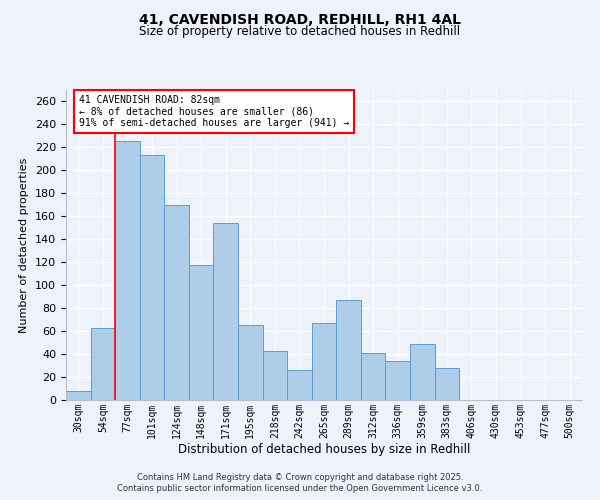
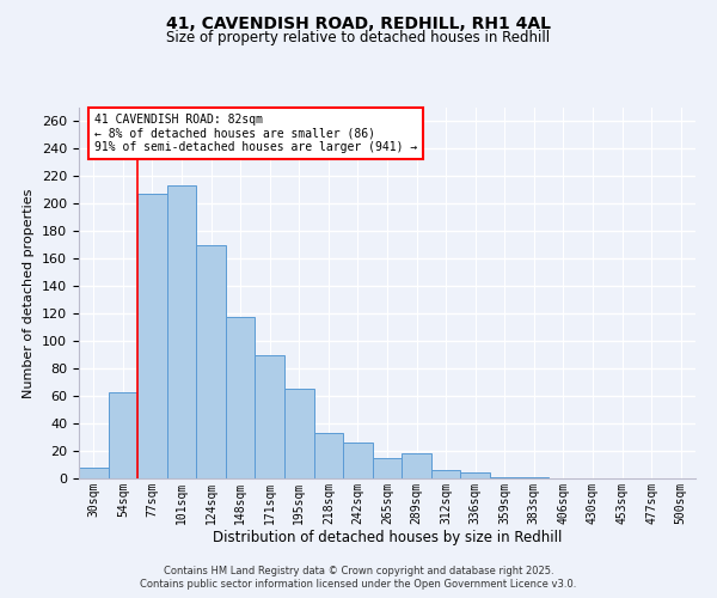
77sqm: 226 -> 207
171sqm: 154 -> 90
218sqm: 43 -> 33
265sqm: 67 -> 15
289sqm: 87 -> 18
312sqm: 41 -> 6
336sqm: 34 -> 4
359sqm: 49 -> 1
383sqm: 28 -> 1
